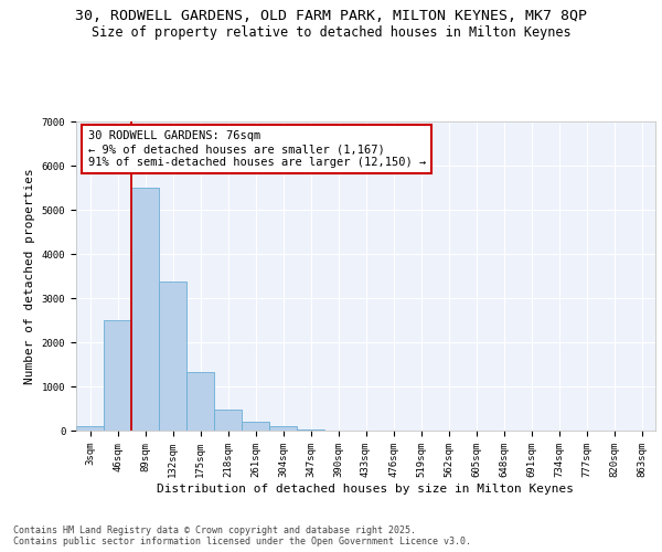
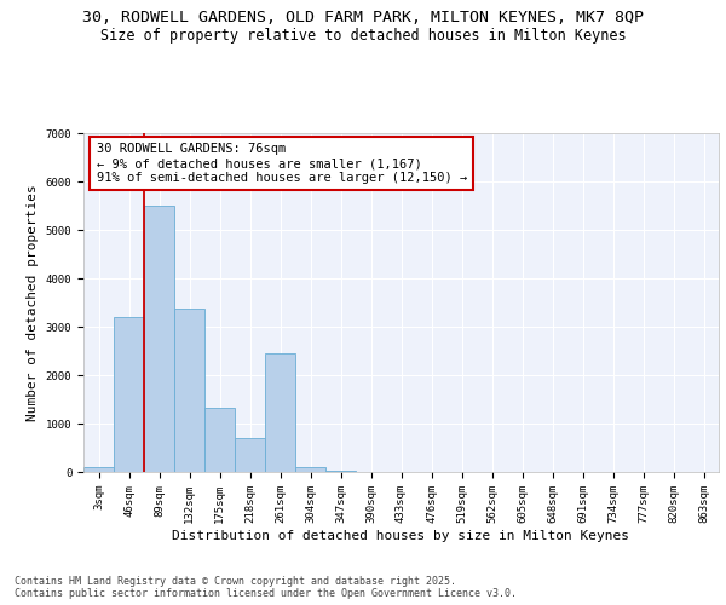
46sqm: 2500 -> 3200
218sqm: 470 -> 700
261sqm: 200 -> 2450
